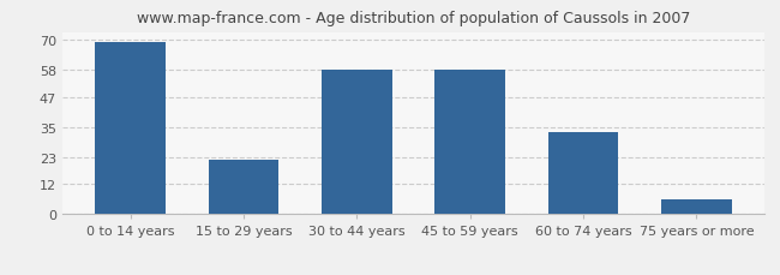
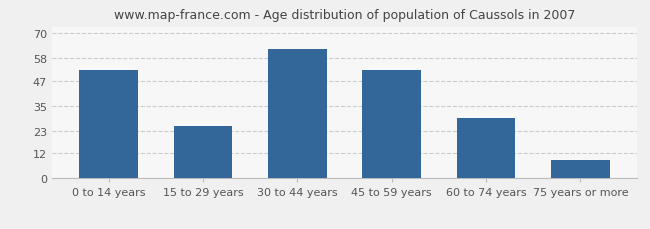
0 to 14 years: 69 -> 52
15 to 29 years: 22 -> 25
30 to 44 years: 58 -> 62
45 to 59 years: 58 -> 52
60 to 74 years: 33 -> 29
75 years or more: 6 -> 9
